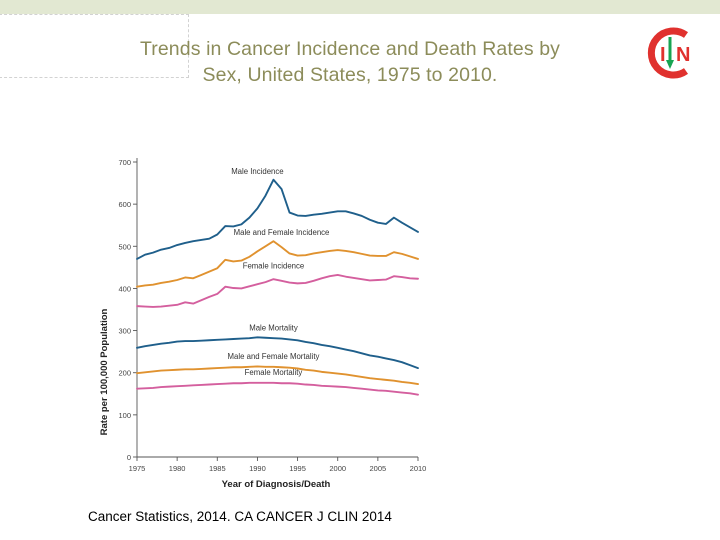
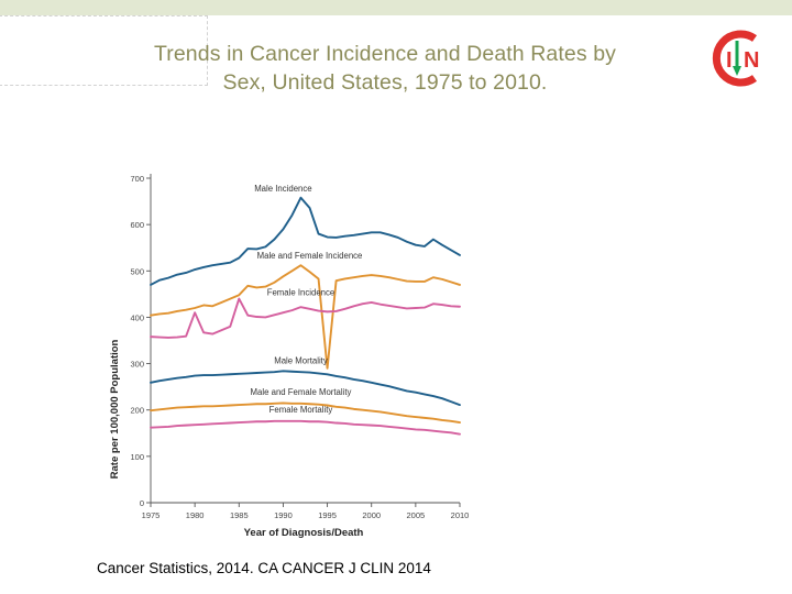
Female Incidence/1980: 360 -> 410
Female Incidence/1985: 390 -> 440
Male and Female Incidence/1995: 480 -> 290
